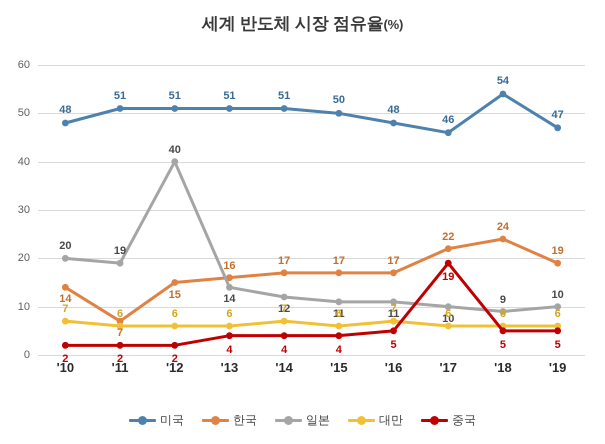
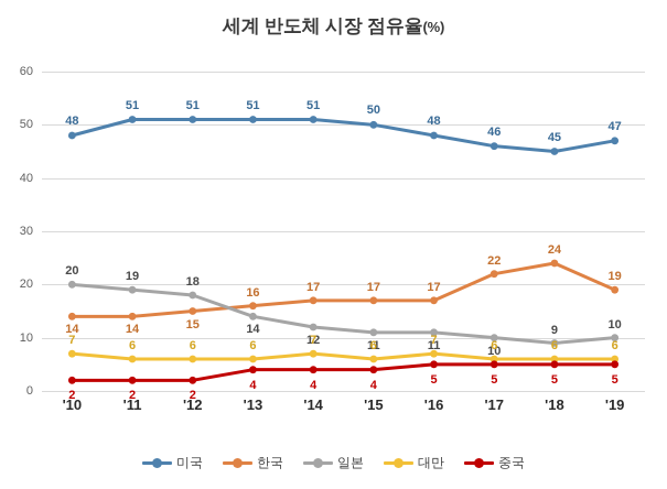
한국/'11: 7 -> 14
일본/'12: 40 -> 18
중국/'17: 19 -> 5
미국/'18: 54 -> 45
